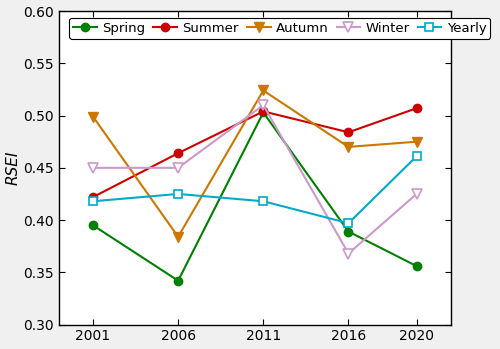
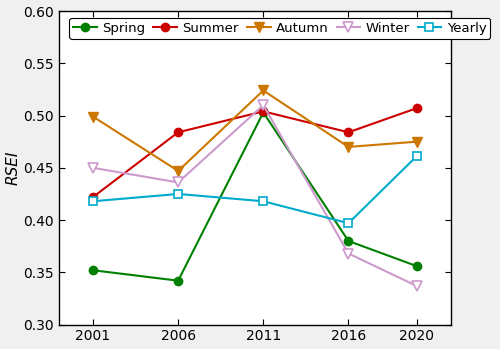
Spring/2001: 0.395 -> 0.352
Summer/2006: 0.464 -> 0.484
Autumn/2006: 0.384 -> 0.447
Winter/2006: 0.450 -> 0.436
Spring/2016: 0.389 -> 0.380
Winter/2020: 0.425 -> 0.337
